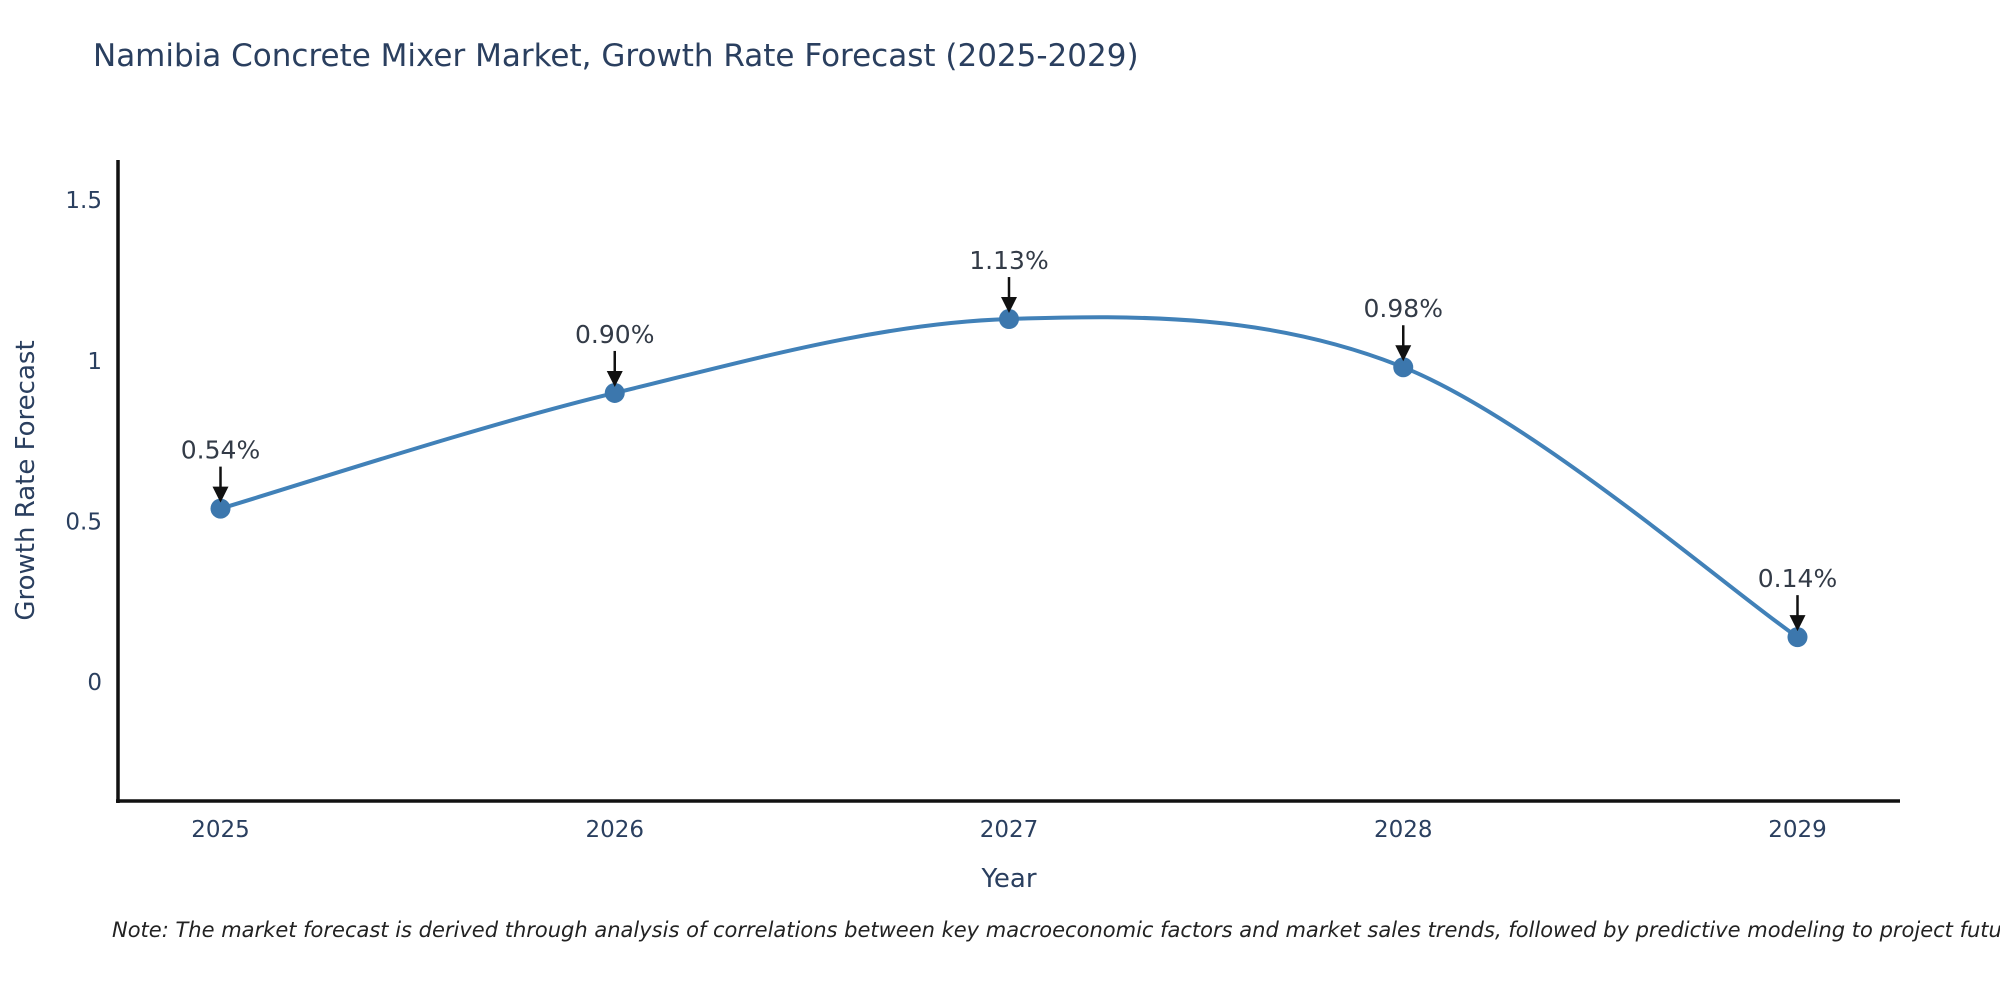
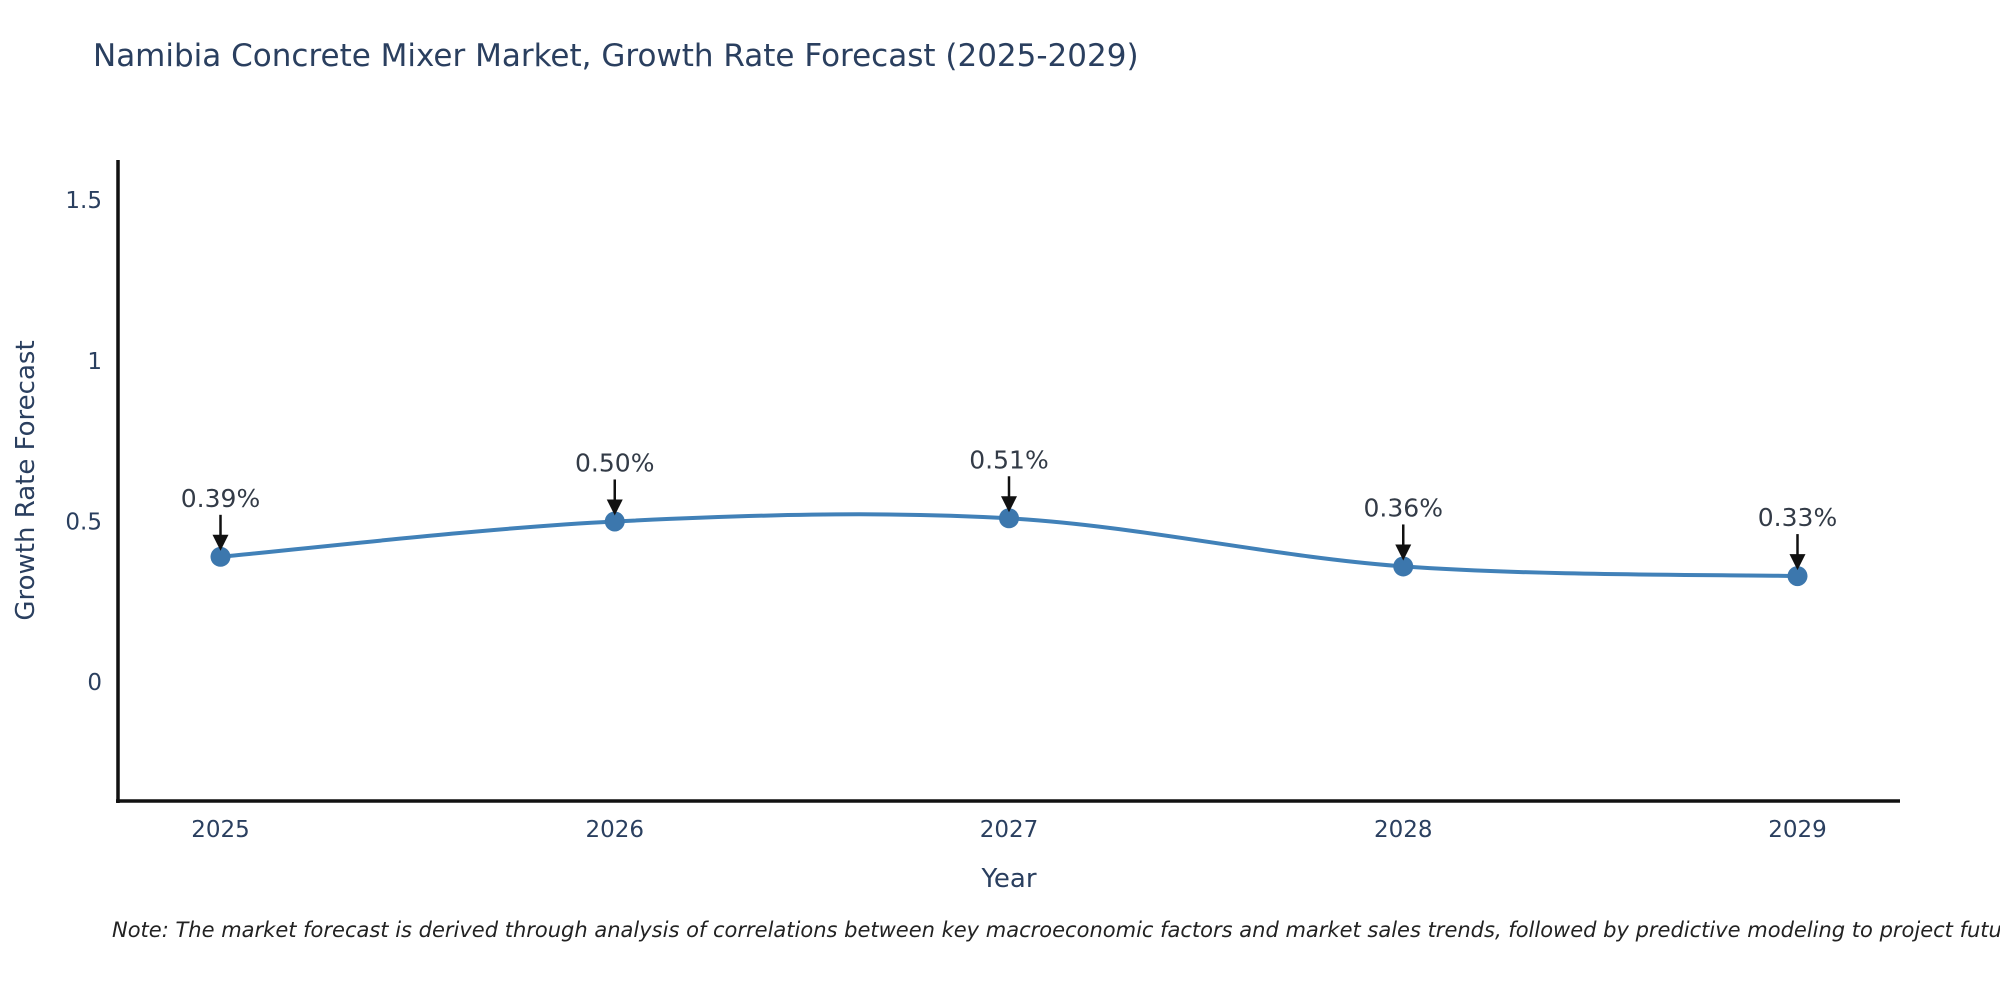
2025: 0.54% -> 0.39%
2026: 0.90% -> 0.50%
2027: 1.13% -> 0.51%
2028: 0.98% -> 0.36%
2029: 0.14% -> 0.33%
